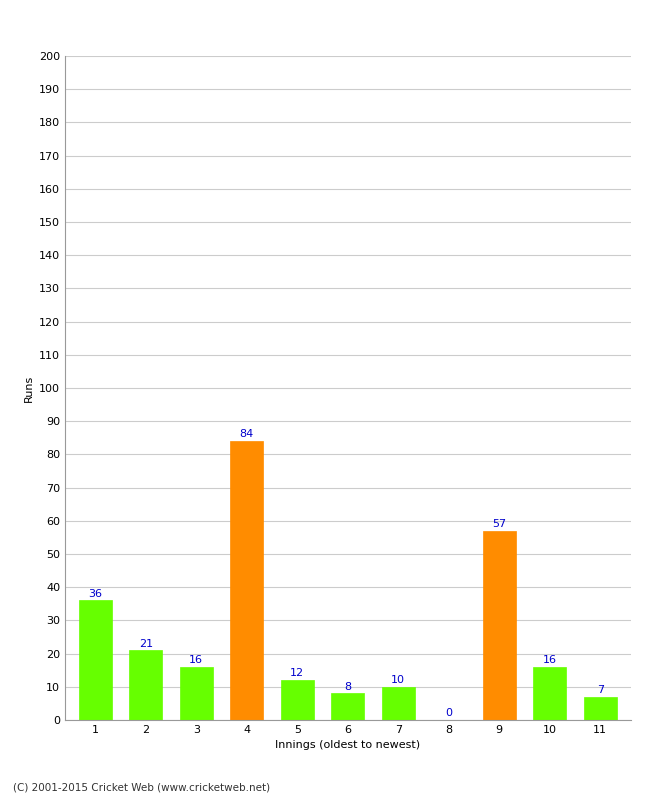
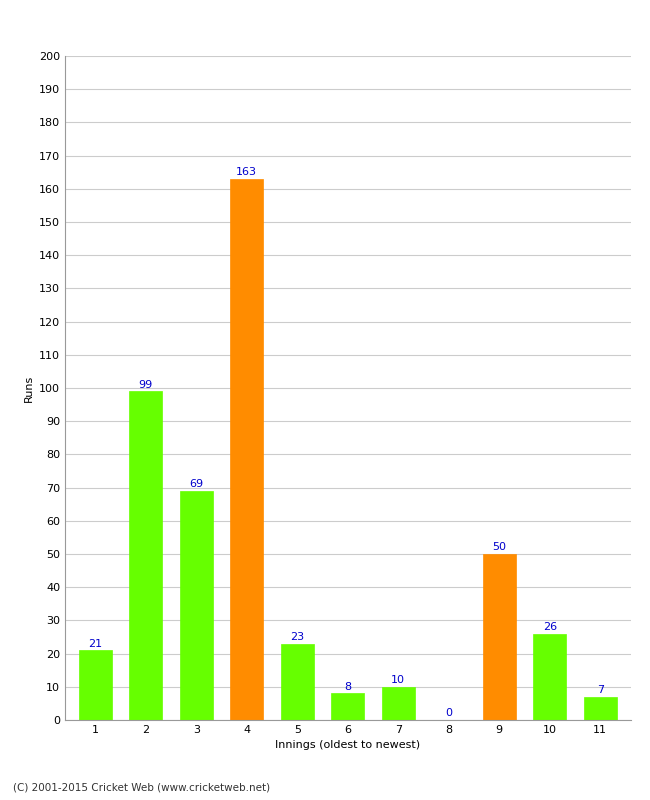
1: 36 -> 21
2: 21 -> 99
3: 16 -> 69
4: 84 -> 163
5: 12 -> 23
9: 57 -> 50
10: 16 -> 26
